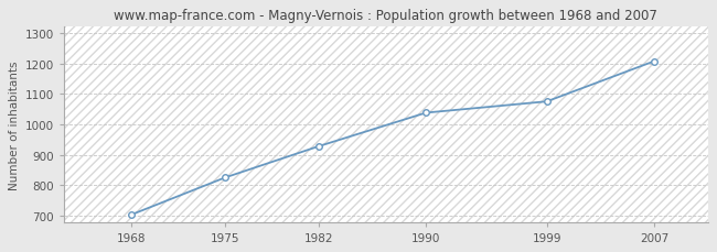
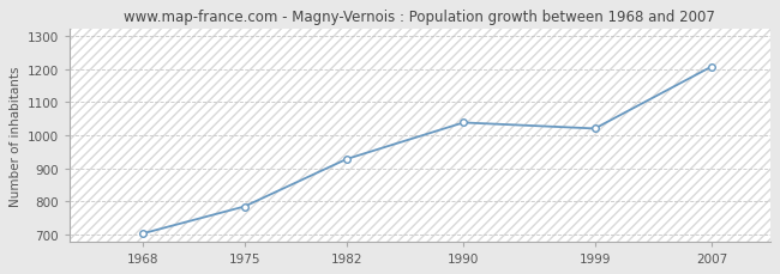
1975: 825 -> 785
1999: 1075 -> 1020
